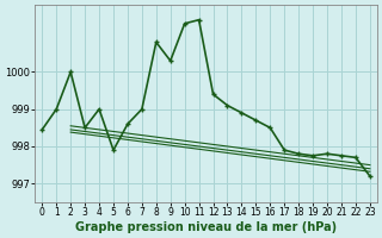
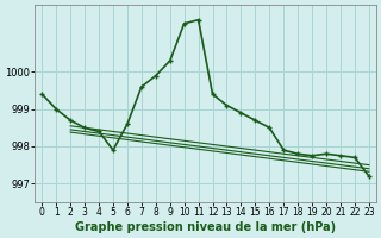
0: 998.45 -> 999.40
2: 1000.00 -> 998.70
4: 999.00 -> 998.40
7: 999.00 -> 999.60
8: 1000.80 -> 999.90
